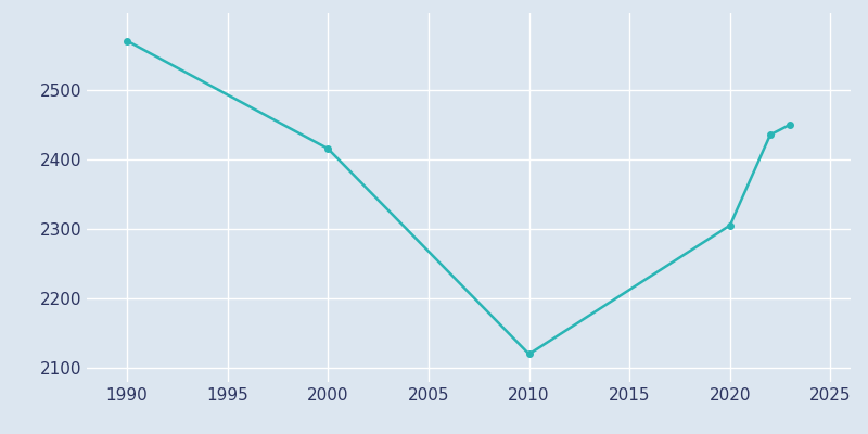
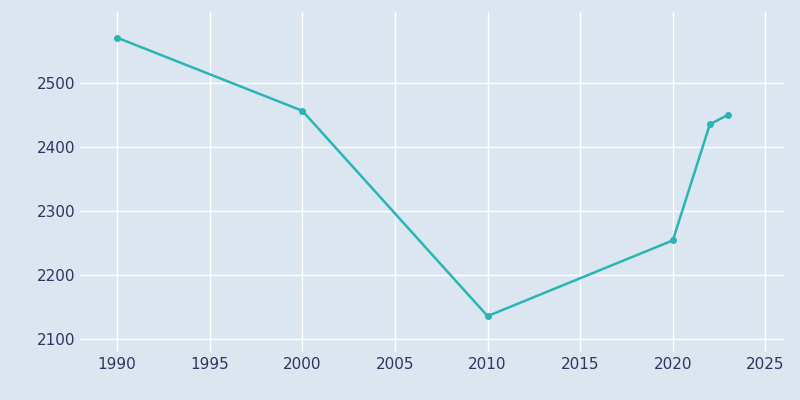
2000: 2415 -> 2456
2010: 2120 -> 2136
2020: 2305 -> 2254
